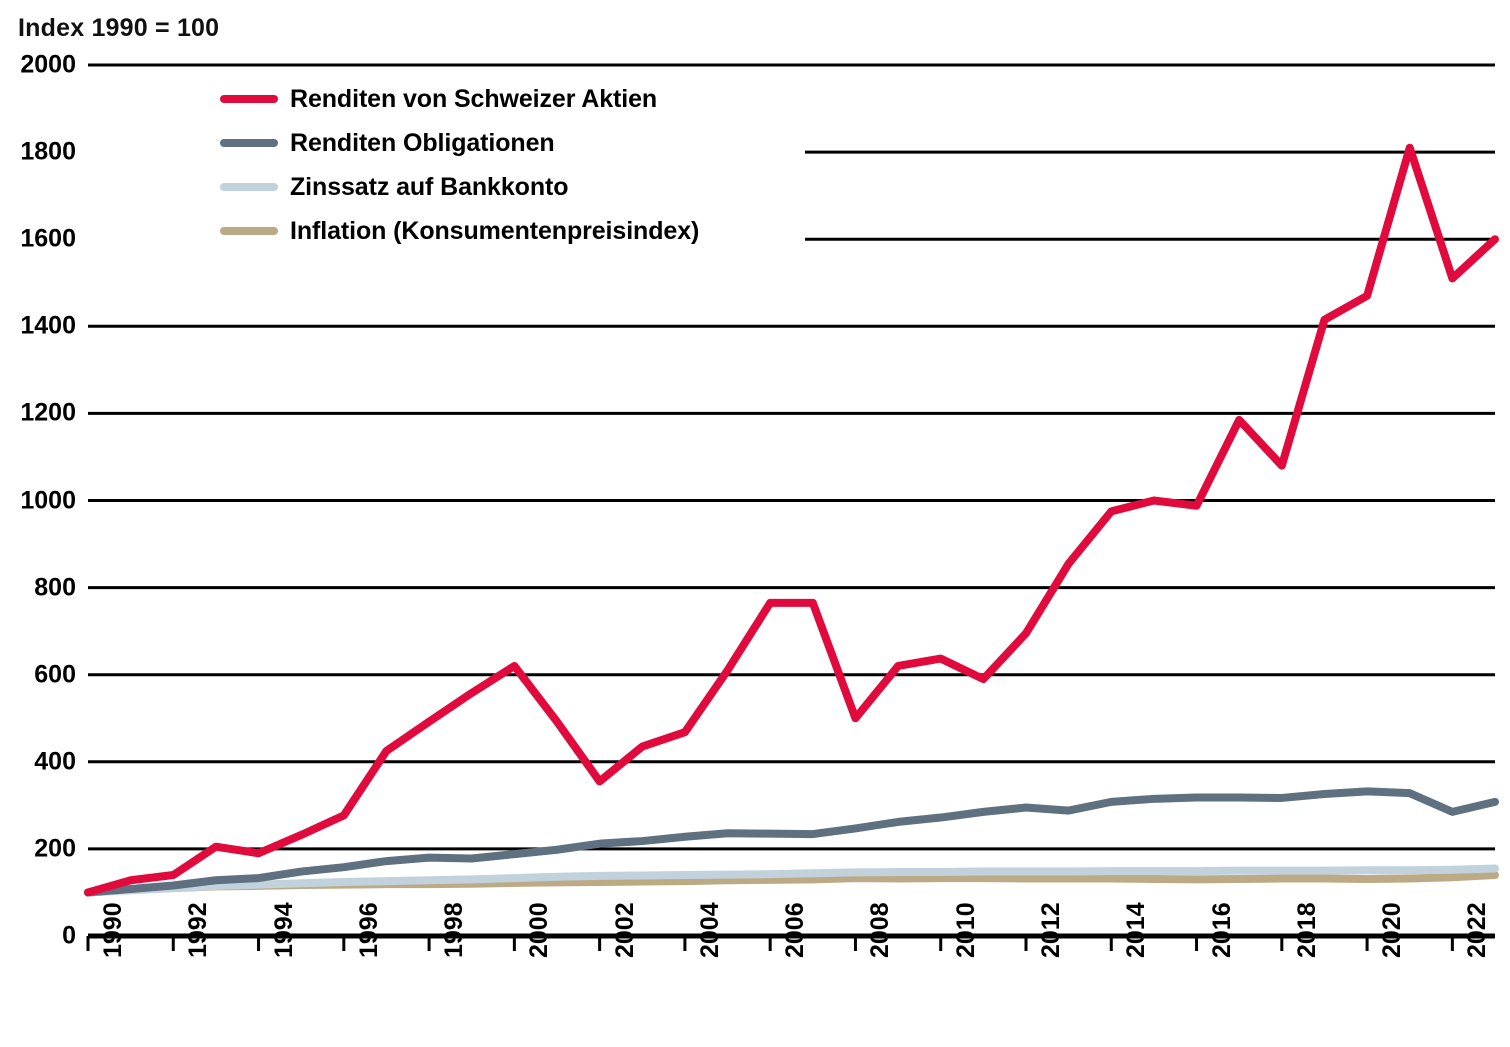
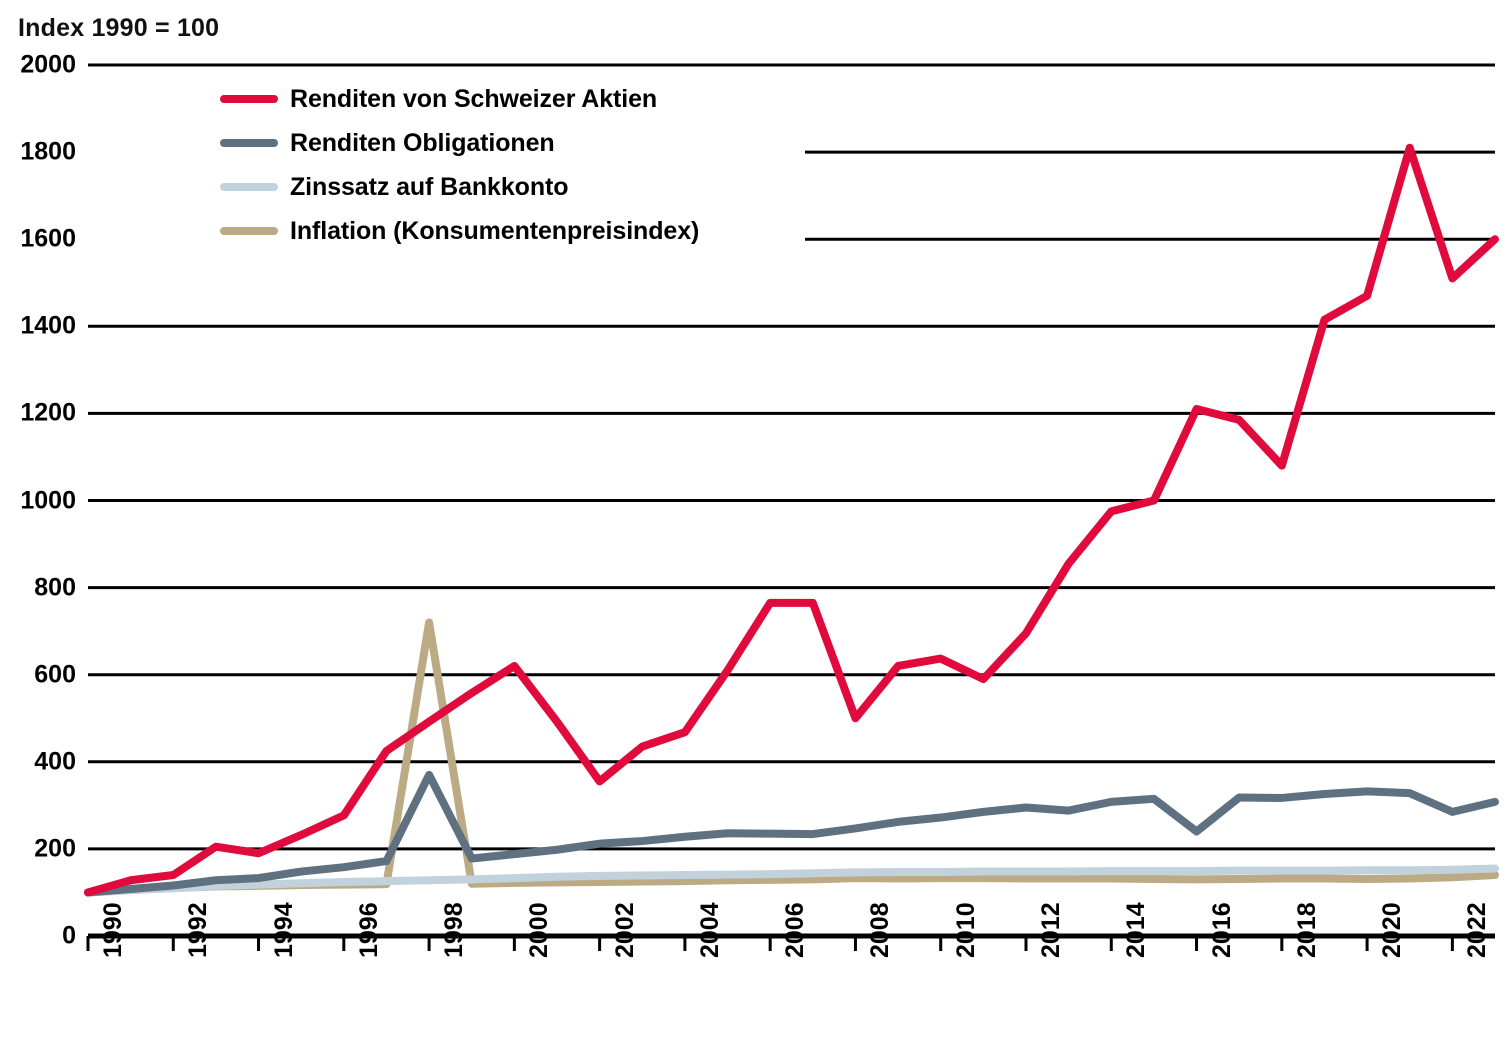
Renditen Obligationen/1998: 180 -> 370
Inflation (Konsumentenpreisindex)/1998: 120 -> 720
Renditen von Schweizer Aktien/2016: 990 -> 1210
Renditen Obligationen/2016: 320 -> 240
